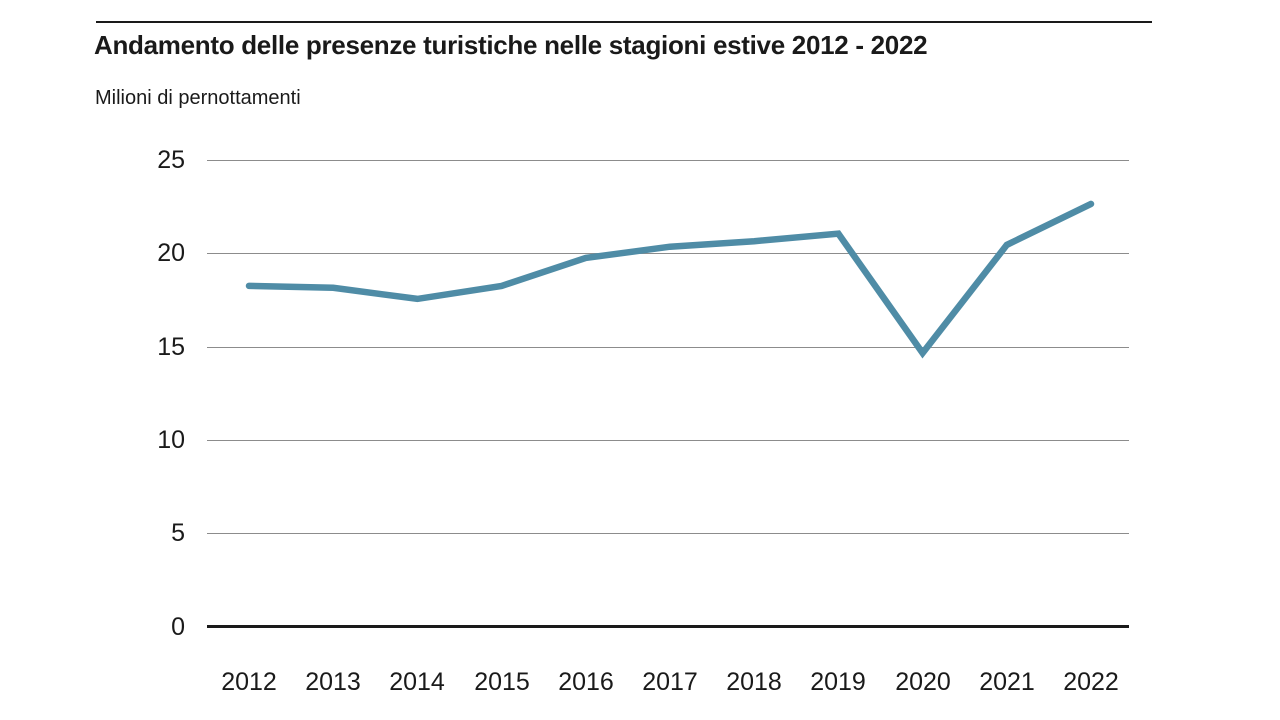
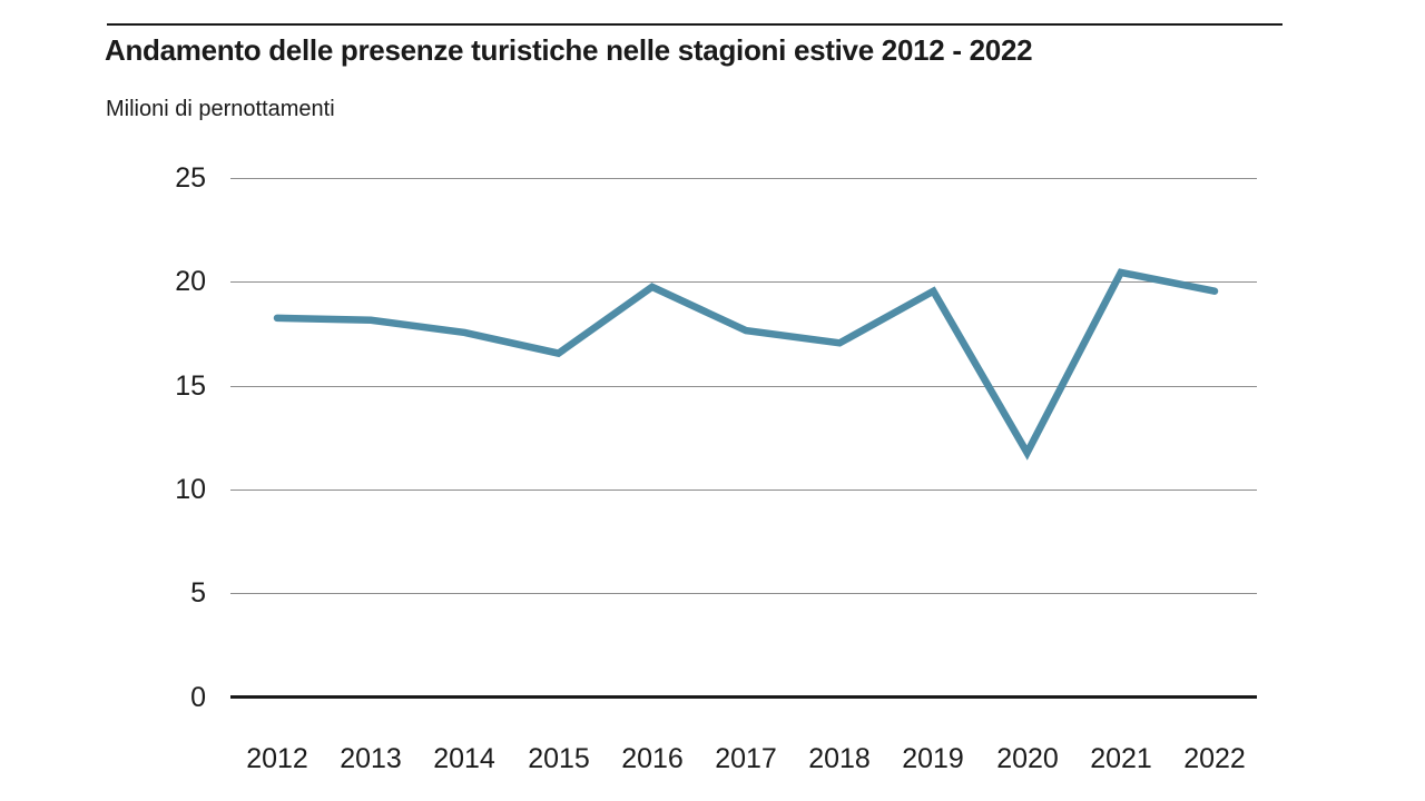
2015: 18.3 -> 16.6
2017: 20.4 -> 17.7
2018: 20.7 -> 17.1
2019: 21.1 -> 19.6
2020: 14.7 -> 11.8
2022: 22.7 -> 19.6
